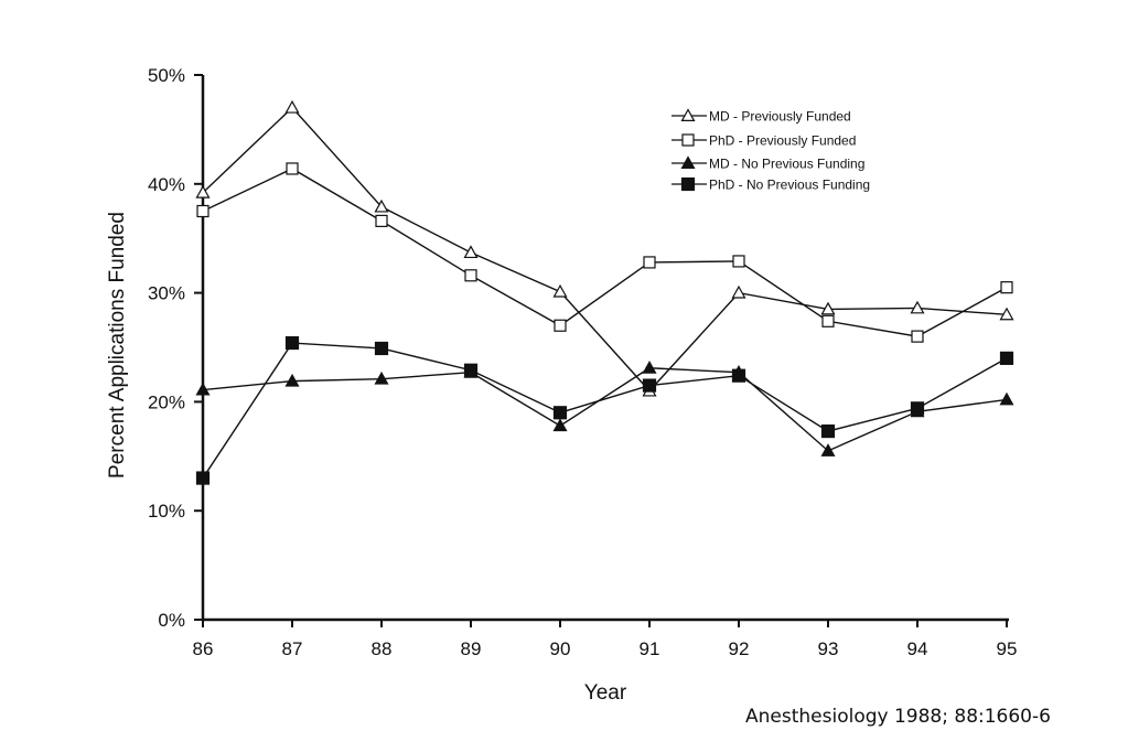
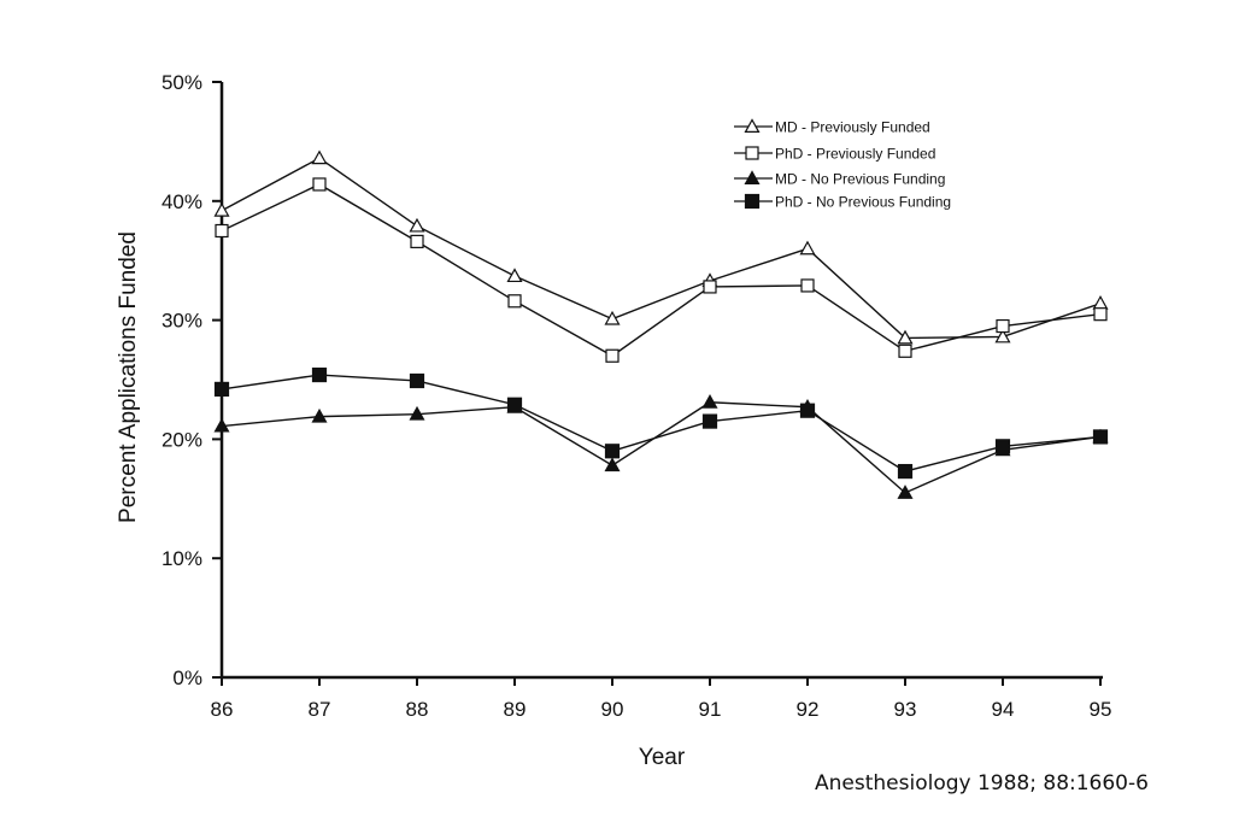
PhD - No Previous Funding/86: 13% -> 24%
MD - Previously Funded/87: 47% -> 44%
MD - Previously Funded/91: 21% -> 33%
MD - Previously Funded/92: 30% -> 36%
PhD - Previously Funded/94: 26% -> 30%
MD - Previously Funded/95: 28% -> 31%
PhD - No Previous Funding/95: 24% -> 20%
